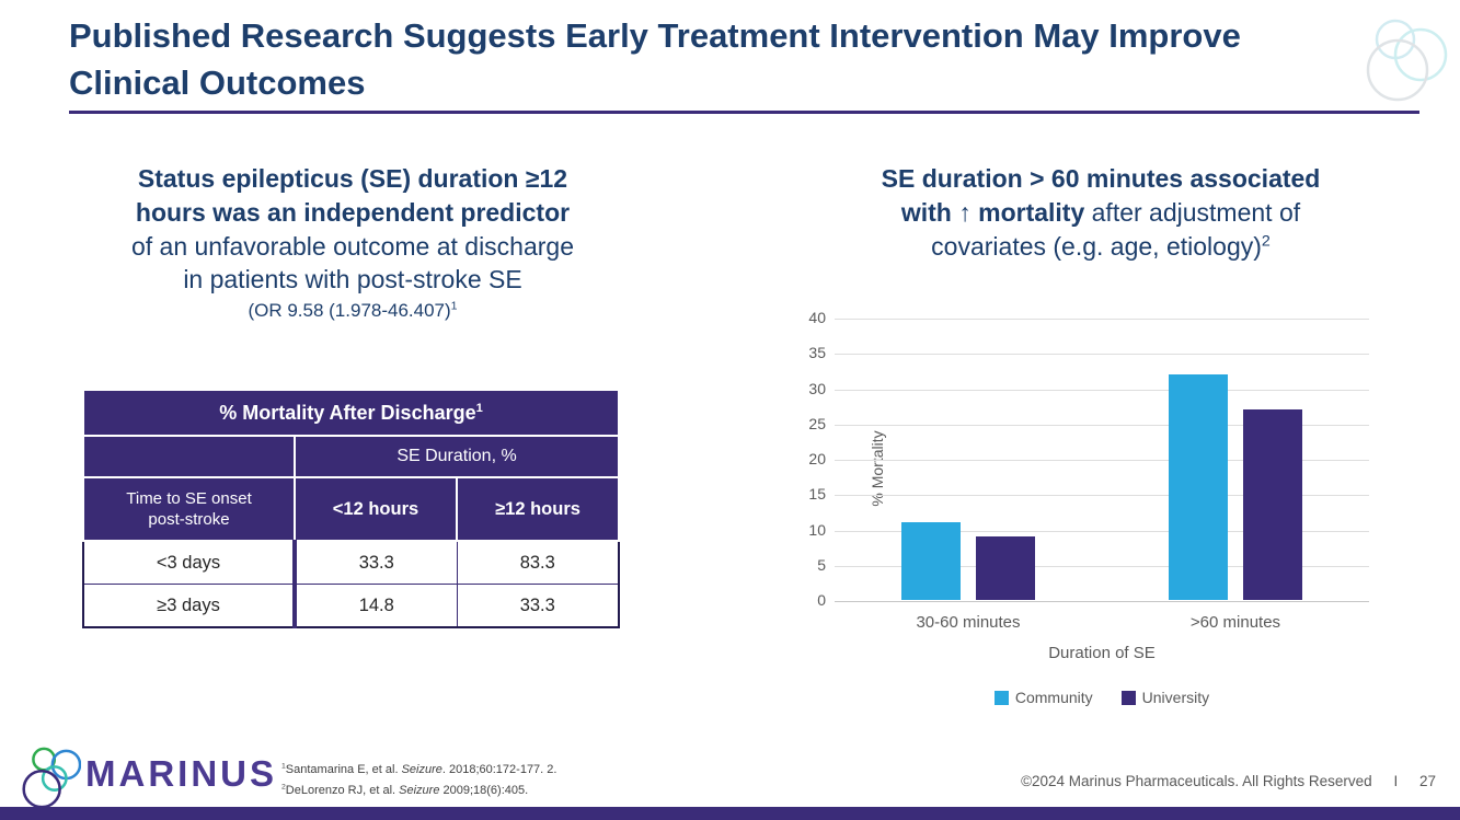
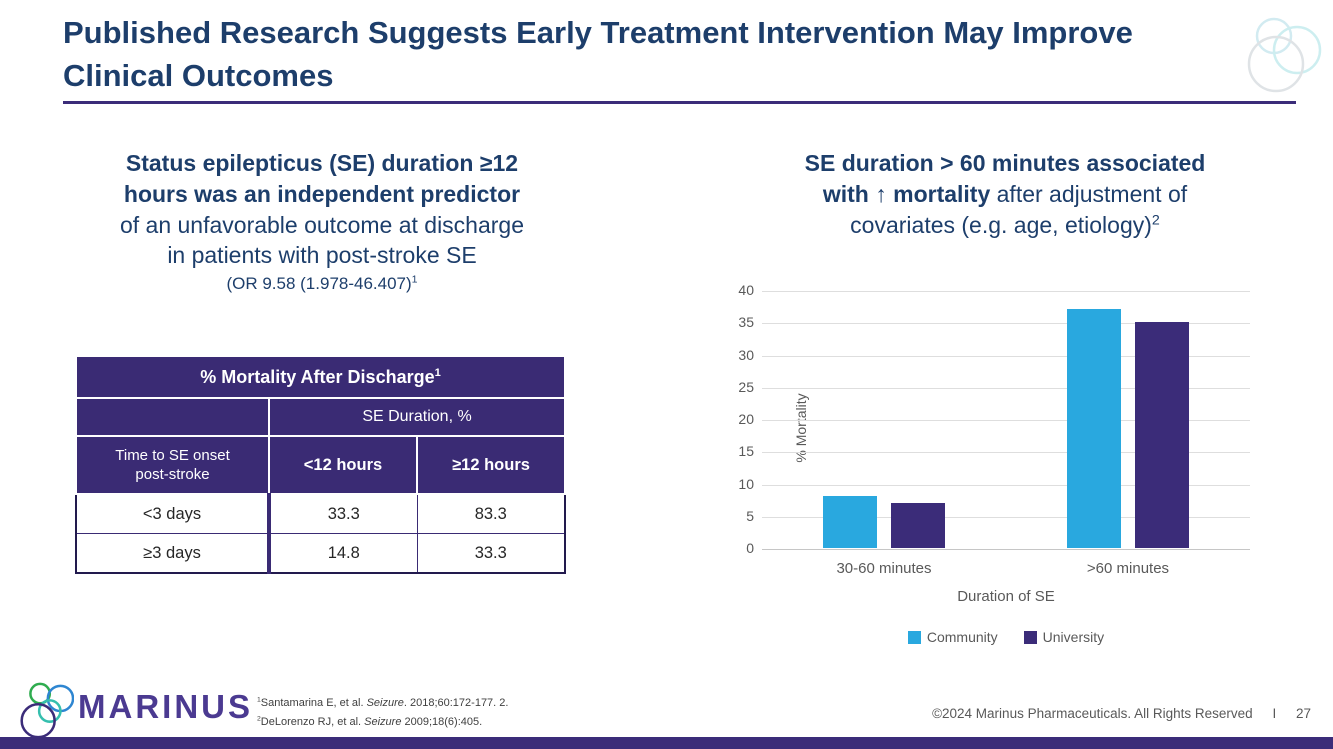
Community/30-60 minutes: 11 -> 8
University/30-60 minutes: 9 -> 7
Community/>60 minutes: 32 -> 37
University/>60 minutes: 27 -> 35
